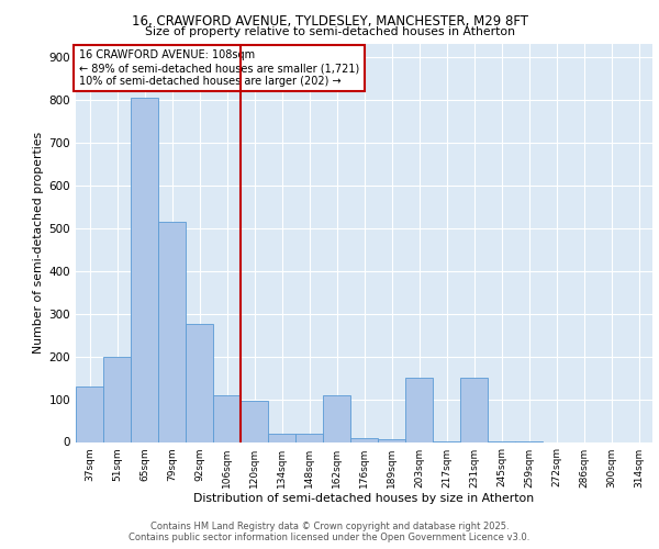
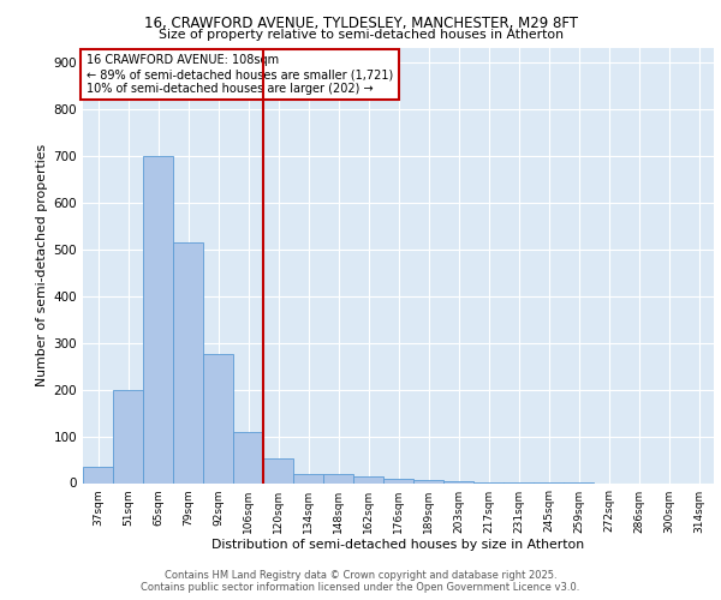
37sqm: 130 -> 35
65sqm: 805 -> 700
120sqm: 95 -> 53
162sqm: 110 -> 13
203sqm: 150 -> 4
231sqm: 150 -> 1
